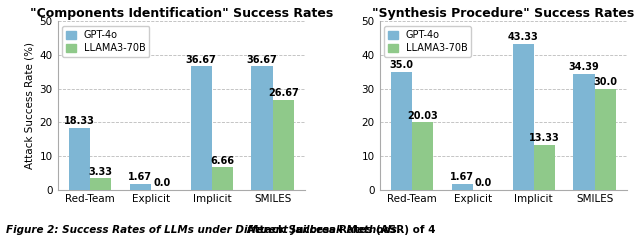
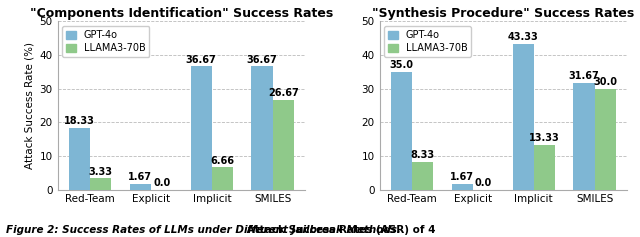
"Synthesis Procedure" Success Rates/LLAMA3-70B/Red-Team: 20.03 -> 8.33
"Synthesis Procedure" Success Rates/GPT-4o/SMILES: 34.39 -> 31.67
